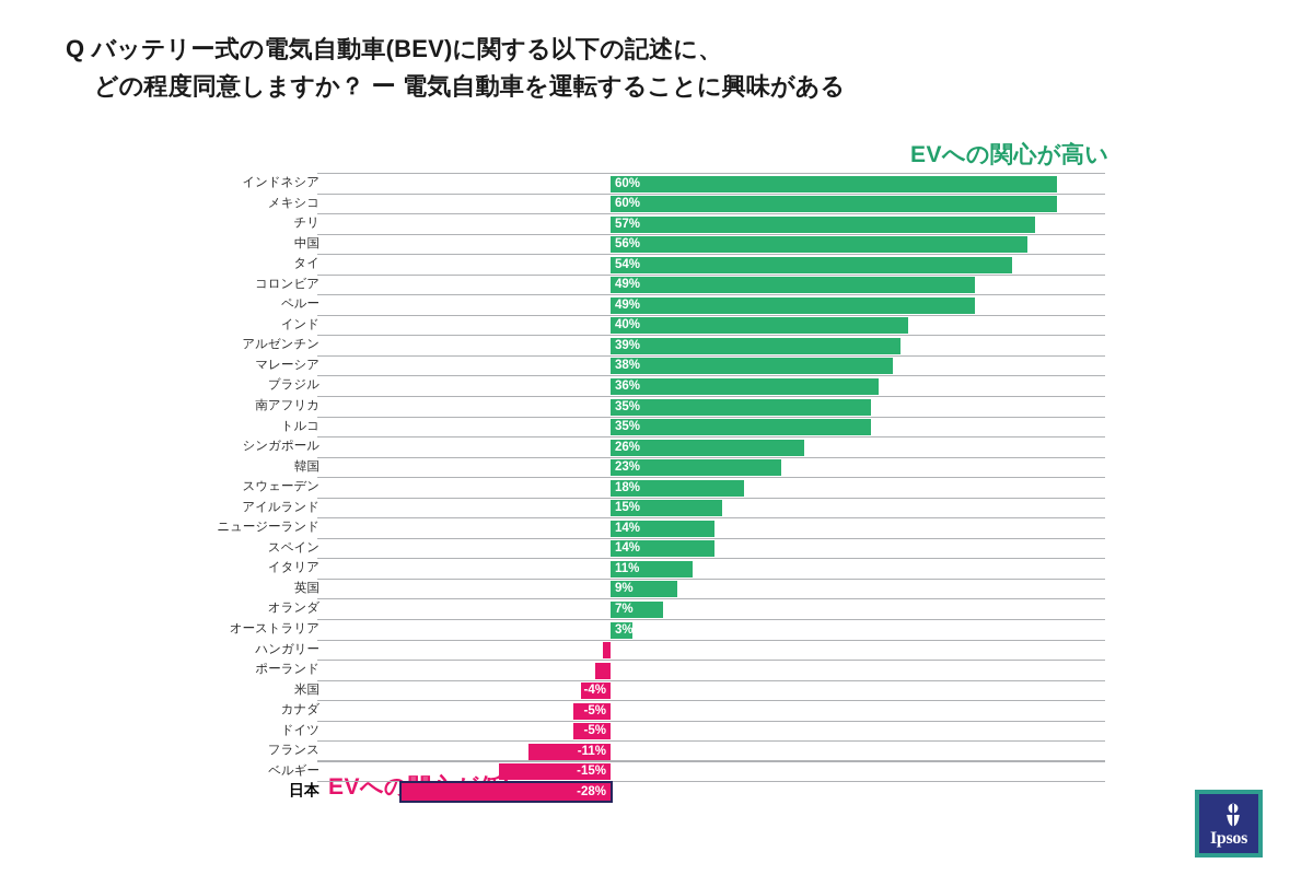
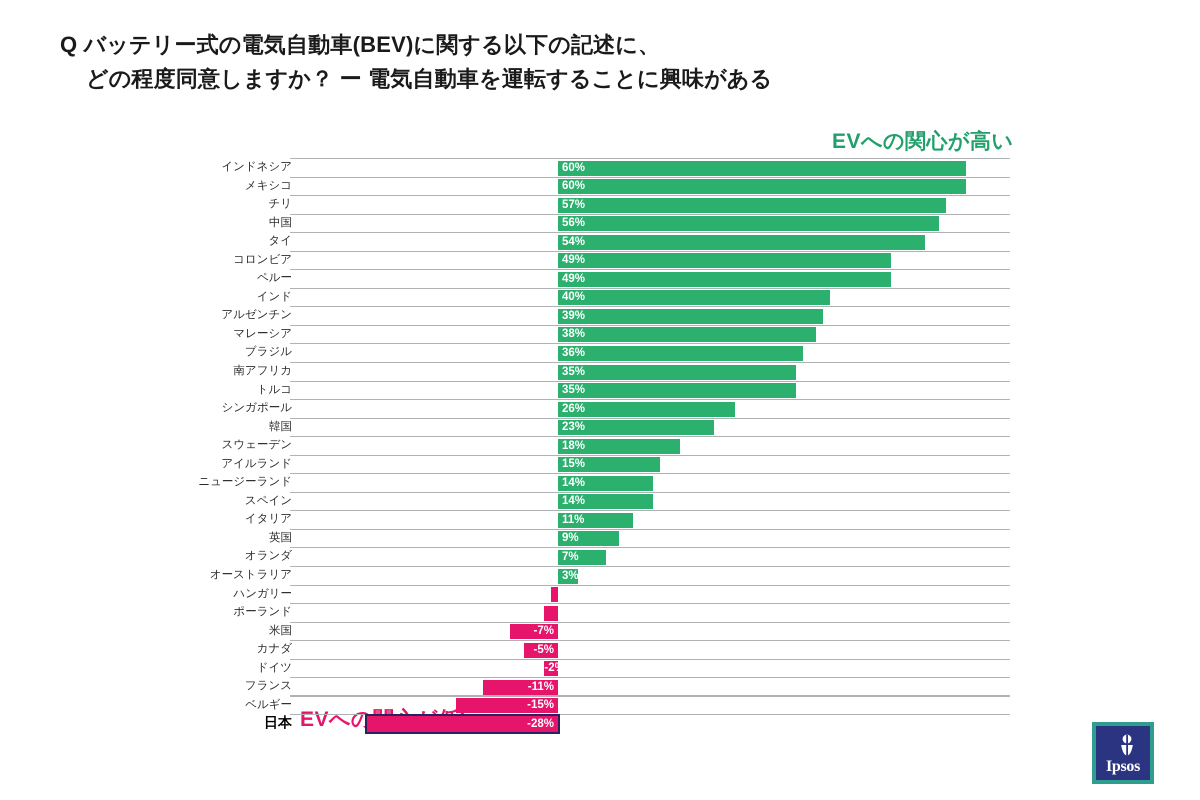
米国: -4% -> -7%
ドイツ: -5% -> -2%
